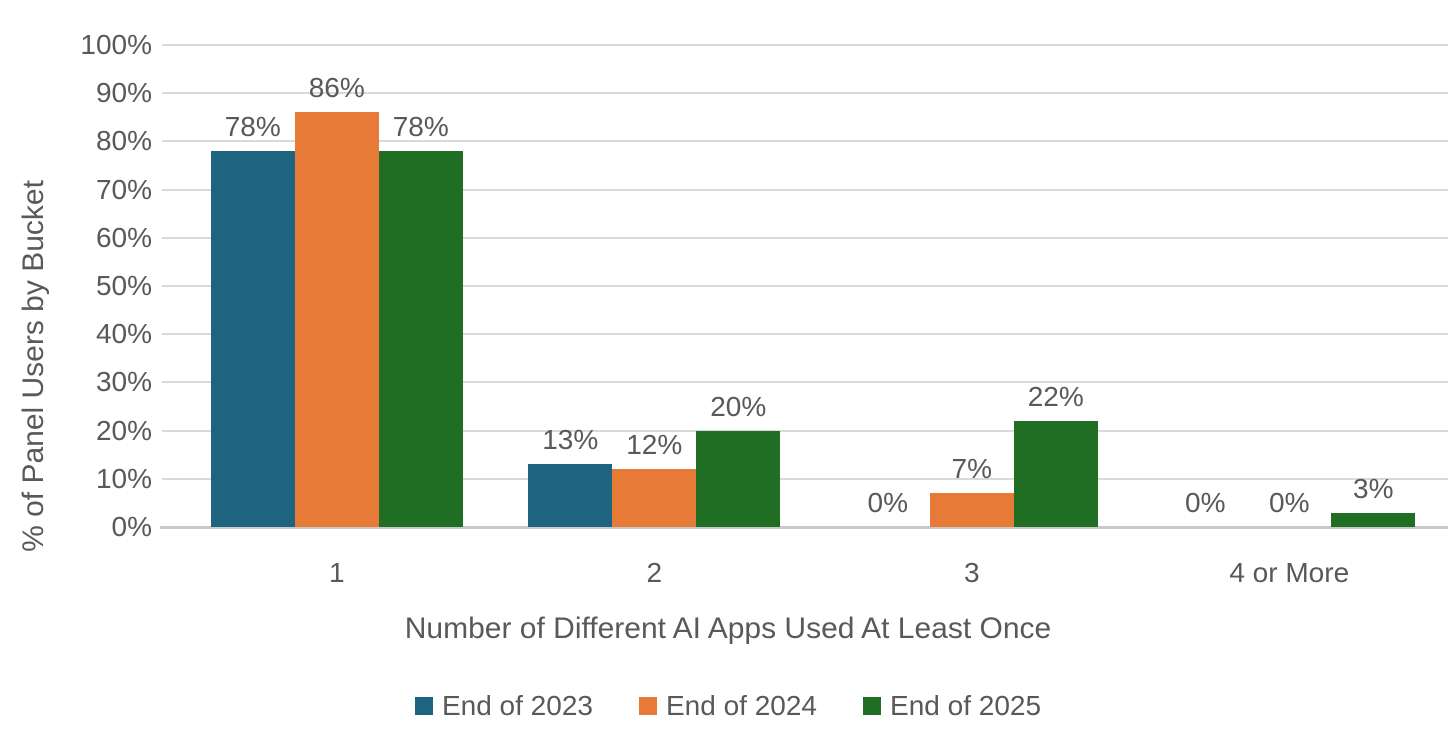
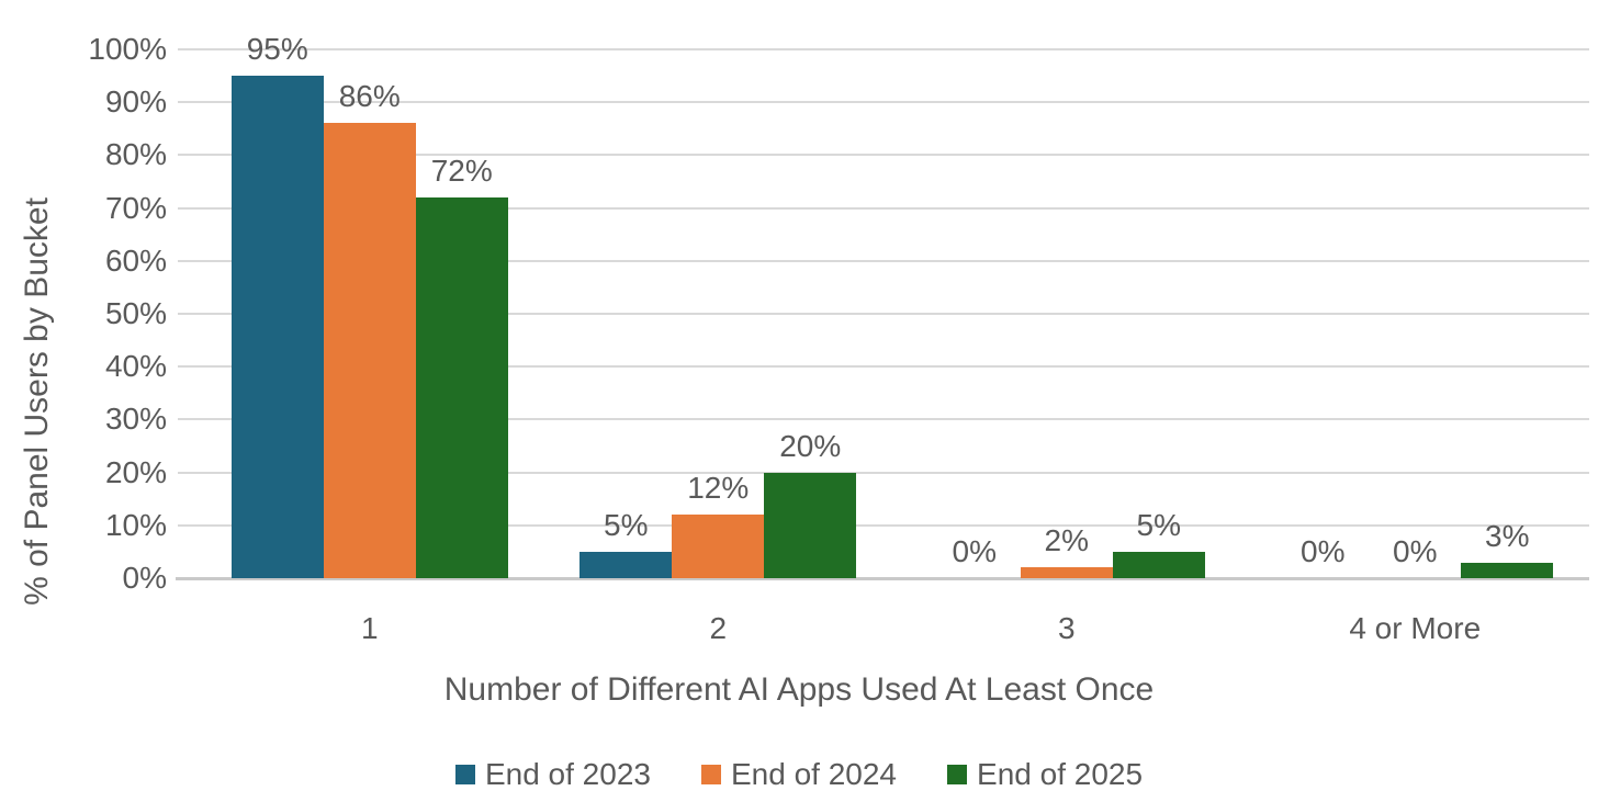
End of 2023/1: 78% -> 95%
End of 2025/1: 78% -> 72%
End of 2023/2: 13% -> 5%
End of 2024/3: 7% -> 2%
End of 2025/3: 22% -> 5%
